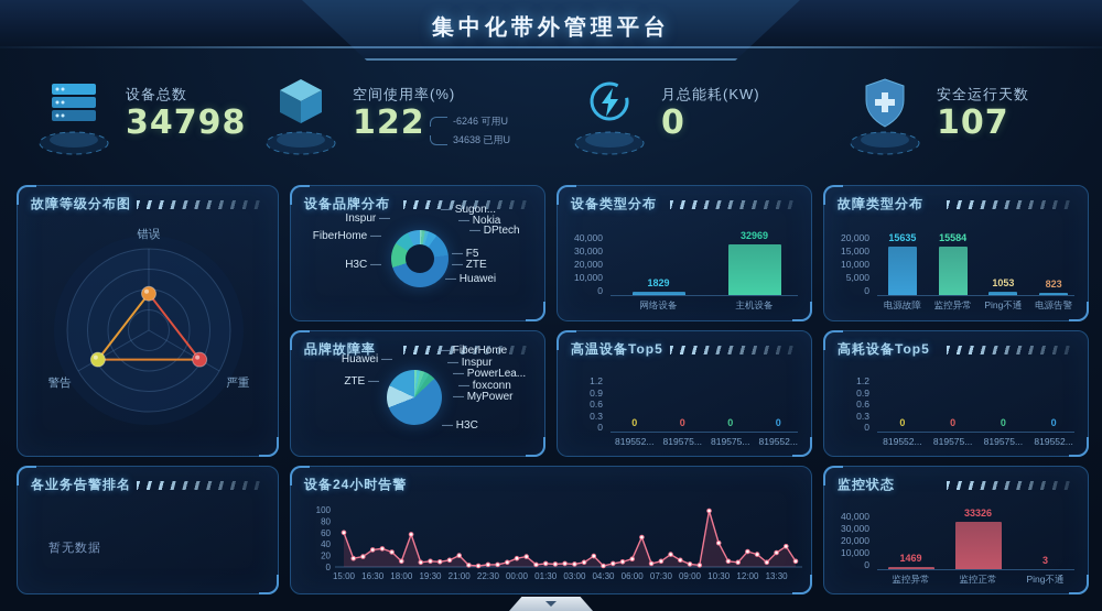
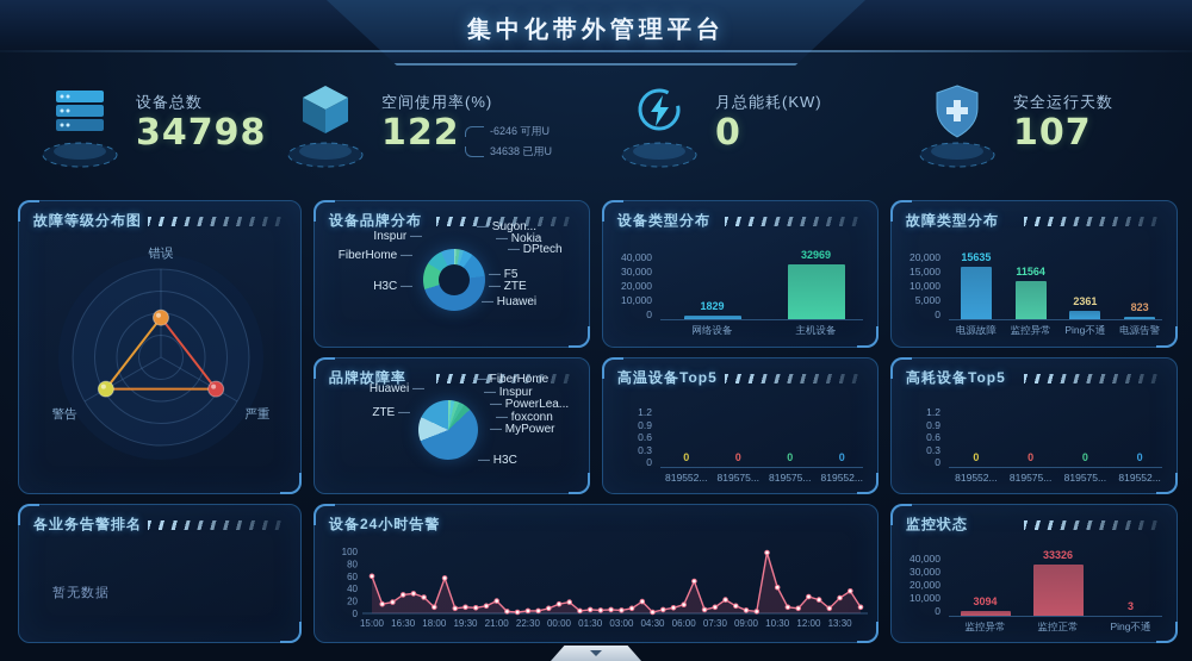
故障类型分布/监控异常: 15584 -> 11564
故障类型分布/Ping不通: 1053 -> 2361
监控状态/监控异常: 1469 -> 3094
